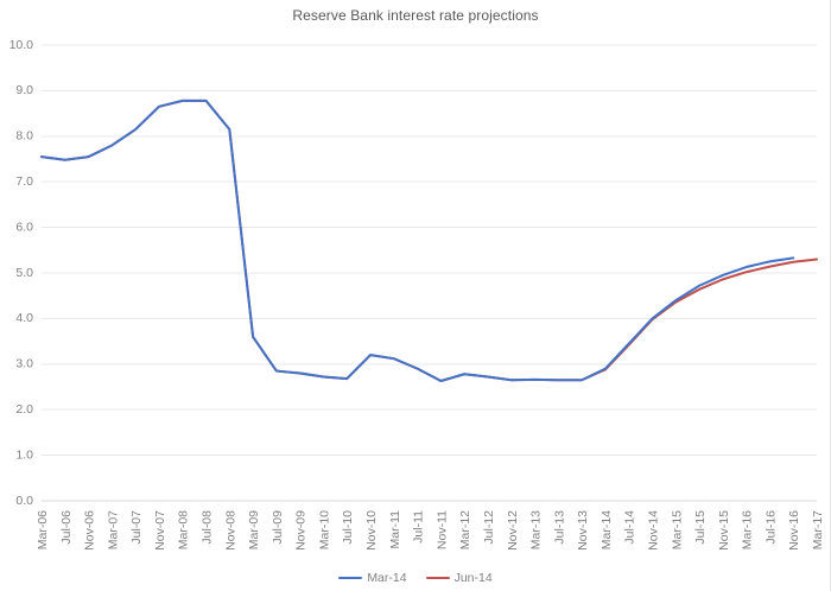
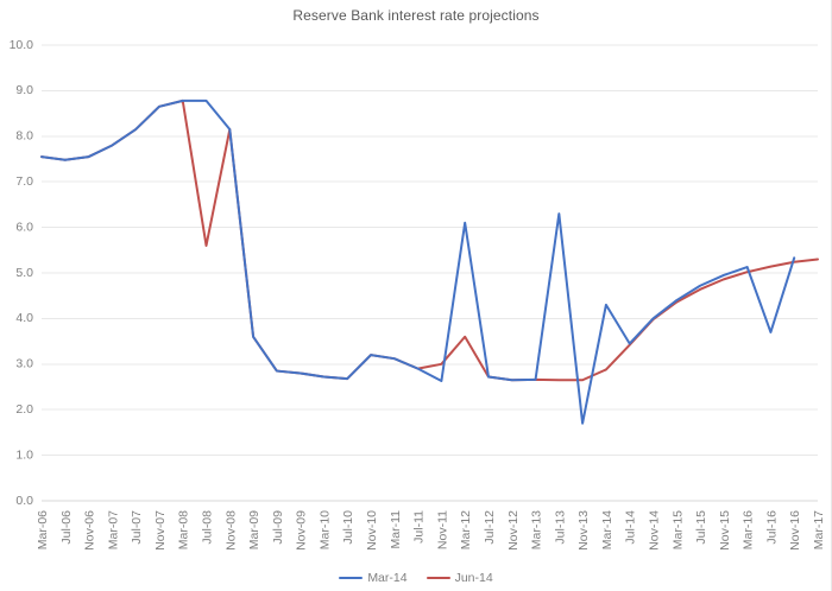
Jun-14/Jul-08: 8.8 -> 5.6
Jun-14/Nov-11: 2.6 -> 3.0
Mar-14/Mar-12: 2.8 -> 6.1
Jun-14/Mar-12: 2.8 -> 3.6
Mar-14/Jul-13: 2.6 -> 6.3
Mar-14/Nov-13: 2.6 -> 1.7
Mar-14/Mar-14: 2.9 -> 4.3
Mar-14/Jul-16: 5.2 -> 3.7
